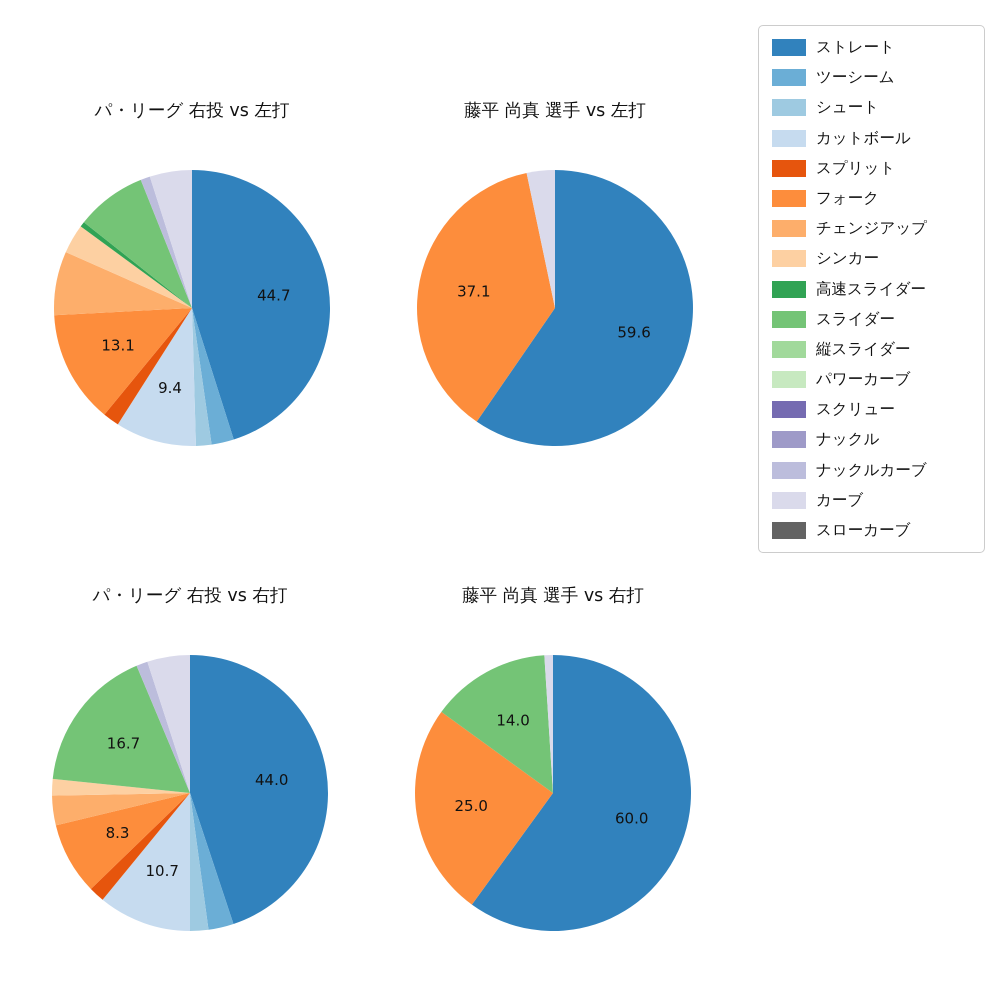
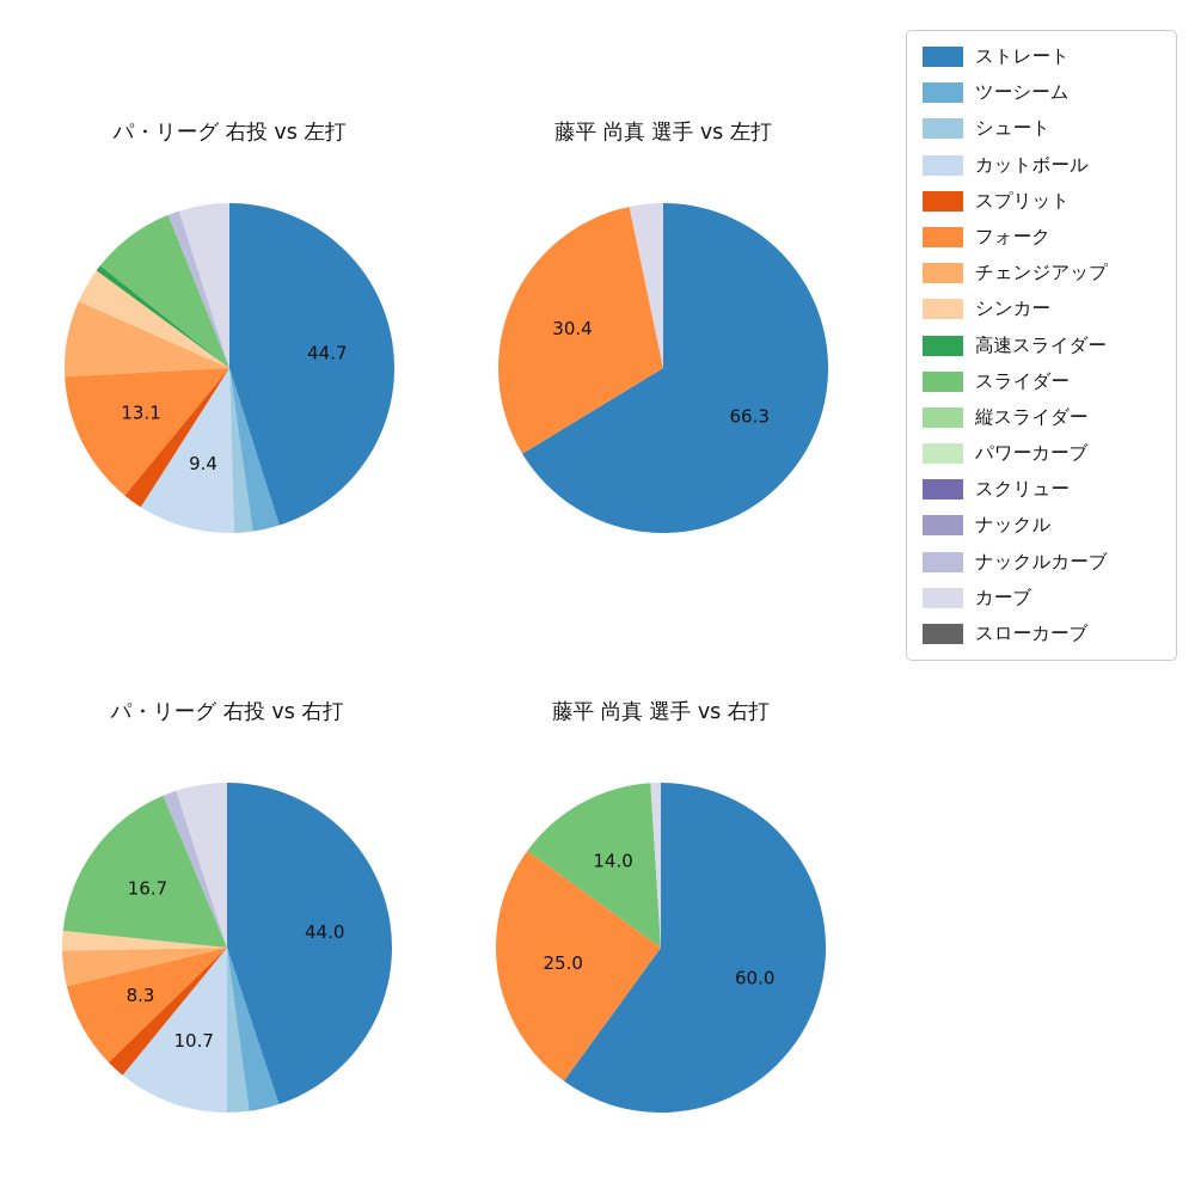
藤平 尚真 選手 vs 左打/ストレート: 59.6 -> 66.3
藤平 尚真 選手 vs 左打/フォーク: 37.1 -> 30.4
